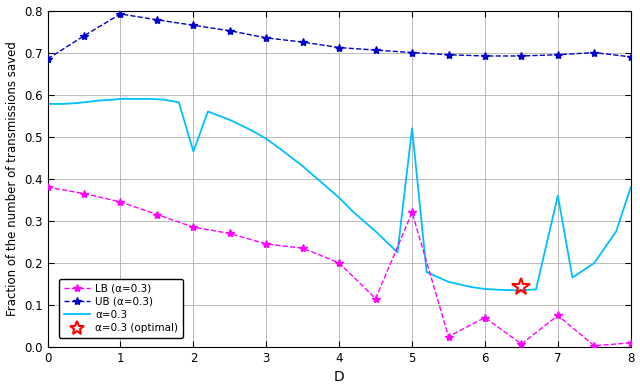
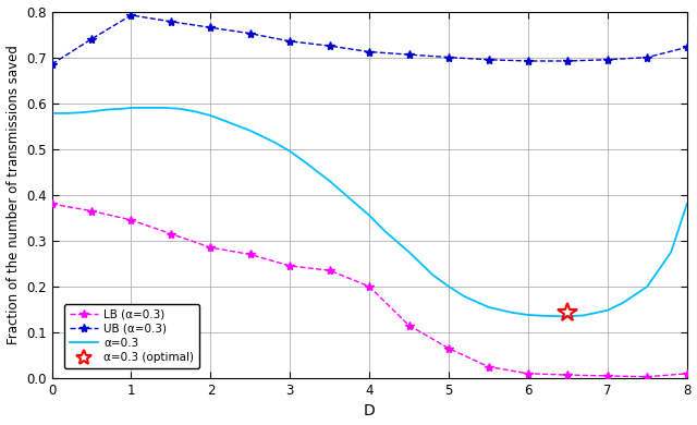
α=0.3/2: 0.465 -> 0.573
LB (α=0.3)/5: 0.320 -> 0.065
α=0.3/5: 0.520 -> 0.200
LB (α=0.3)/6: 0.070 -> 0.010
LB (α=0.3)/7: 0.075 -> 0.005
α=0.3/7: 0.360 -> 0.148
UB (α=0.3)/8: 0.690 -> 0.722
